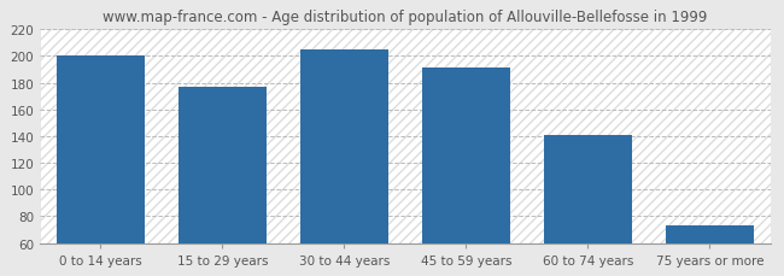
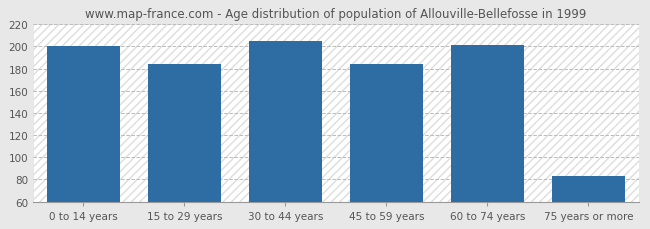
15 to 29 years: 177 -> 184
45 to 59 years: 191 -> 184
60 to 74 years: 141 -> 201
75 years or more: 73 -> 83
